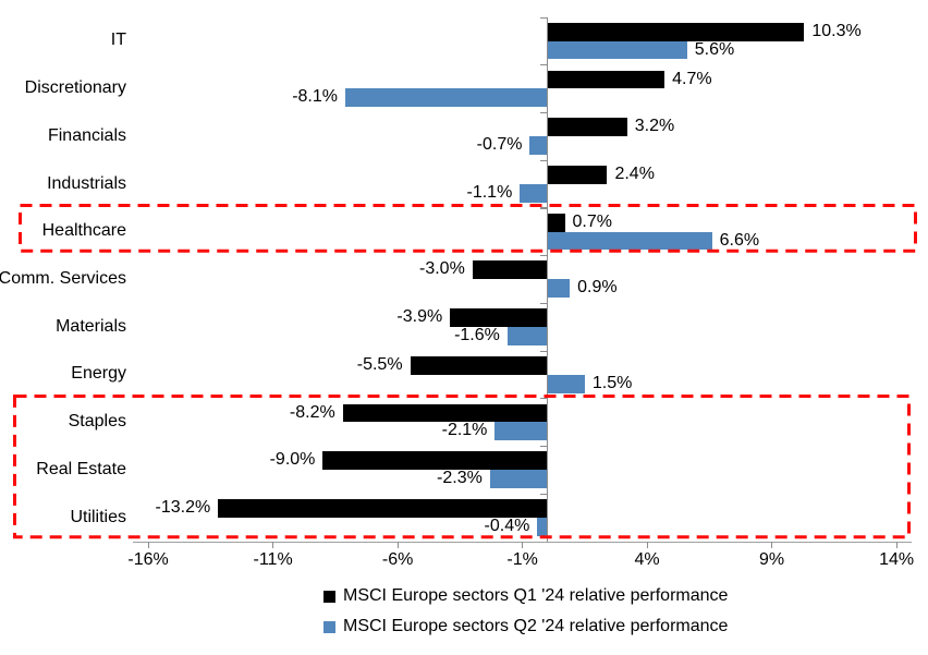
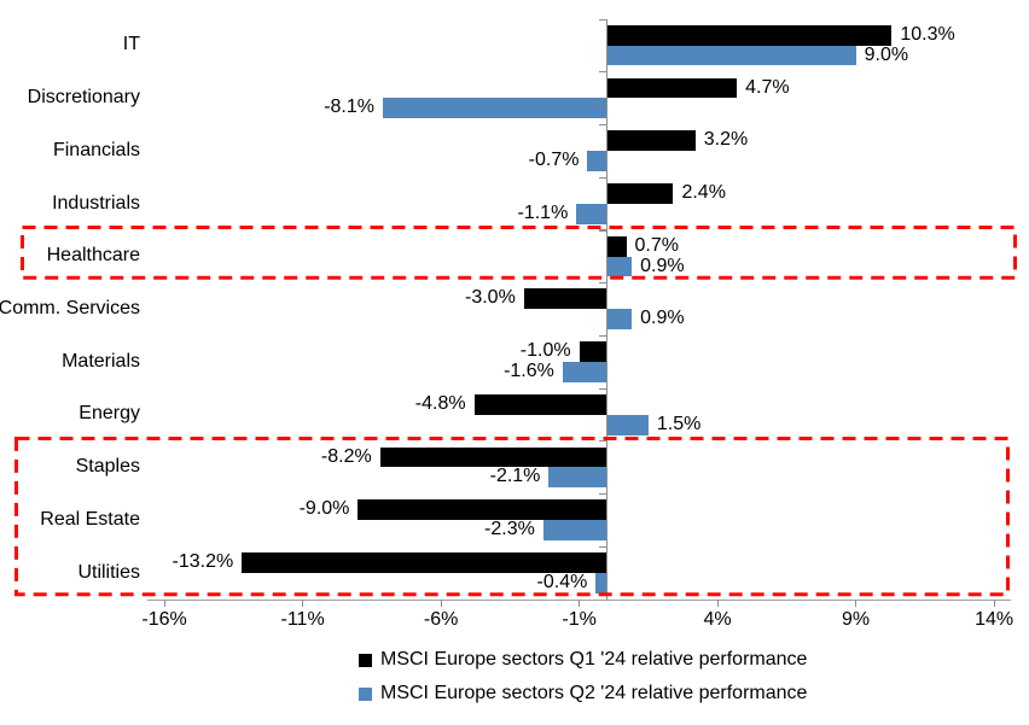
MSCI Europe sectors Q2 '24 relative performance/IT: 5.6% -> 9.0%
MSCI Europe sectors Q2 '24 relative performance/Healthcare: 6.6% -> 0.9%
MSCI Europe sectors Q1 '24 relative performance/Materials: -3.9% -> -1.0%
MSCI Europe sectors Q1 '24 relative performance/Energy: -5.5% -> -4.8%
